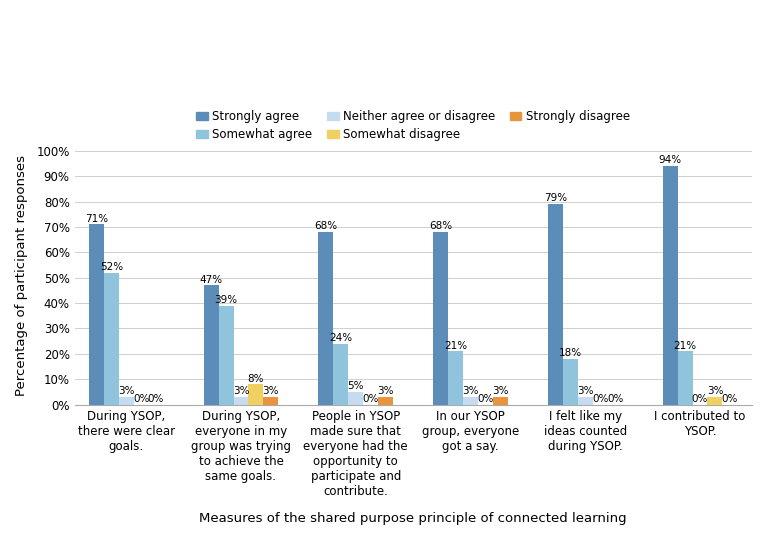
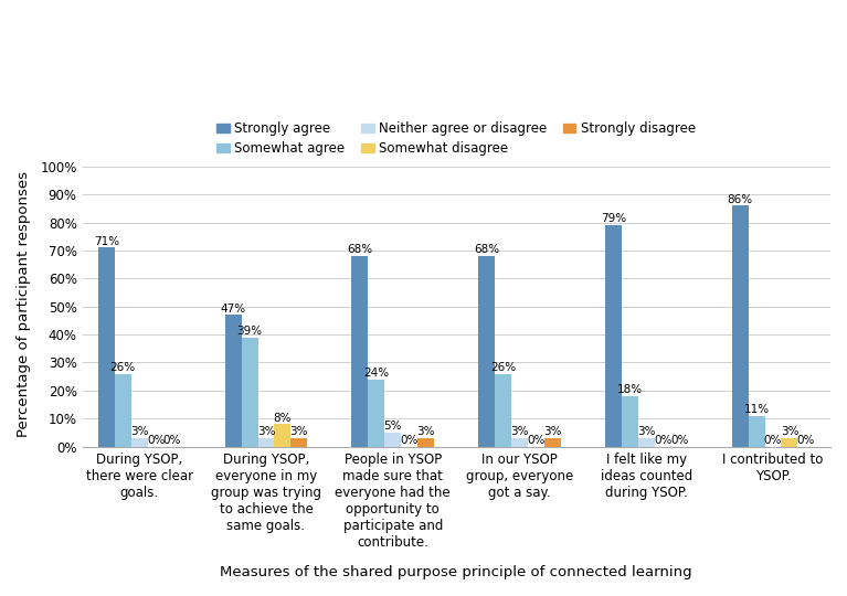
Somewhat agree/During YSOP, there were clear goals.: 52% -> 26%
Somewhat agree/In our YSOP group, everyone got a say.: 21% -> 26%
Strongly agree/I contributed to YSOP.: 94% -> 86%
Somewhat agree/I contributed to YSOP.: 21% -> 11%
